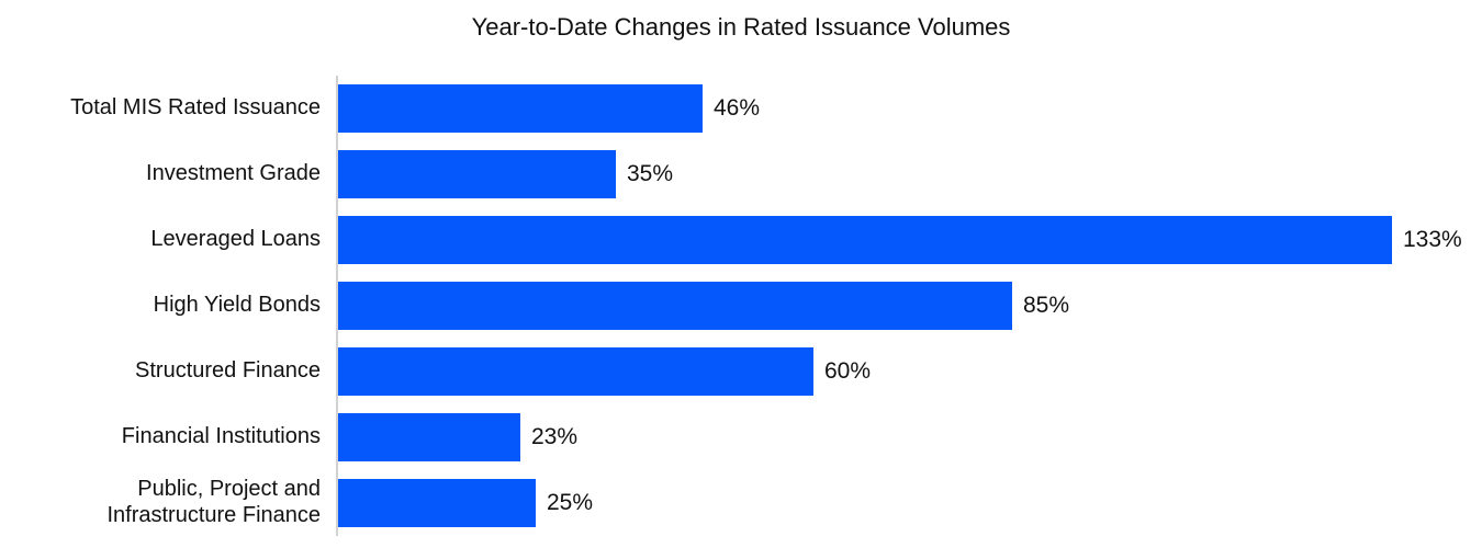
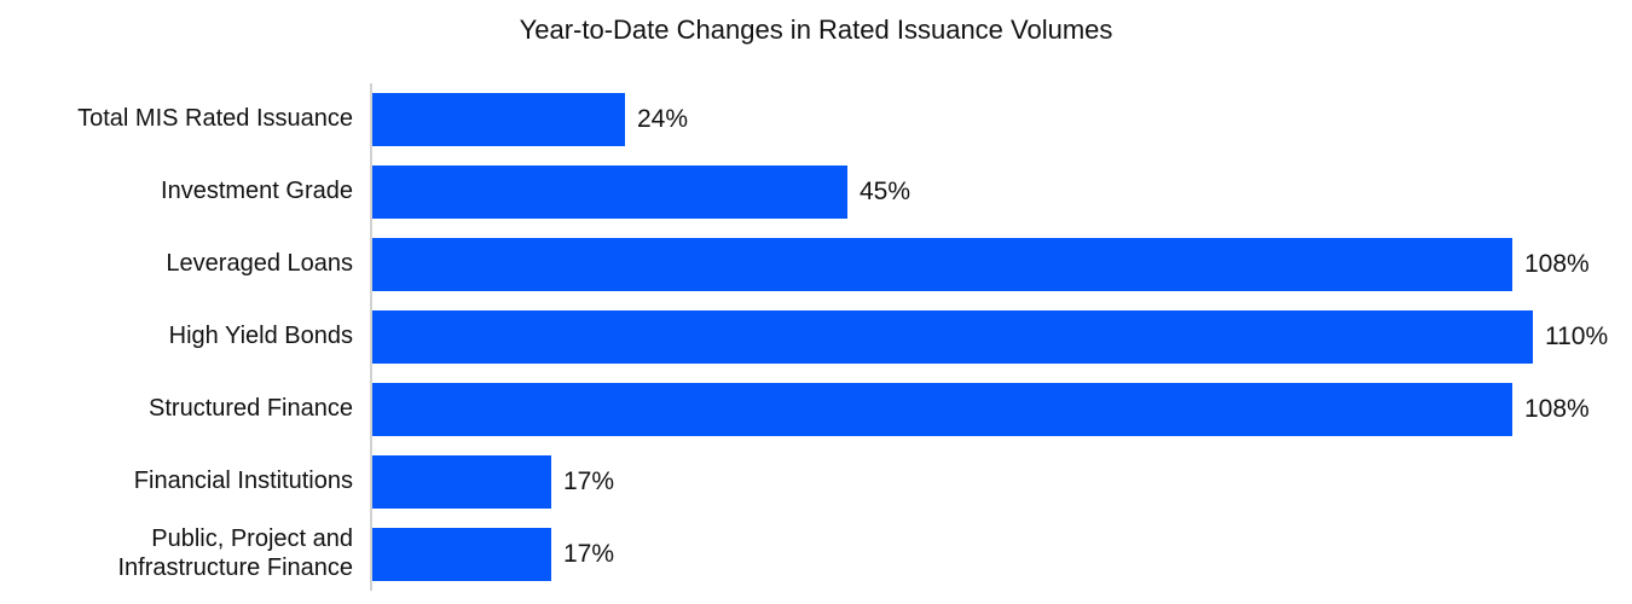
Total MIS Rated Issuance: 46% -> 24%
Investment Grade: 35% -> 45%
Leveraged Loans: 133% -> 108%
High Yield Bonds: 85% -> 110%
Structured Finance: 60% -> 108%
Financial Institutions: 23% -> 17%
Public, Project and Infrastructure Finance: 25% -> 17%
